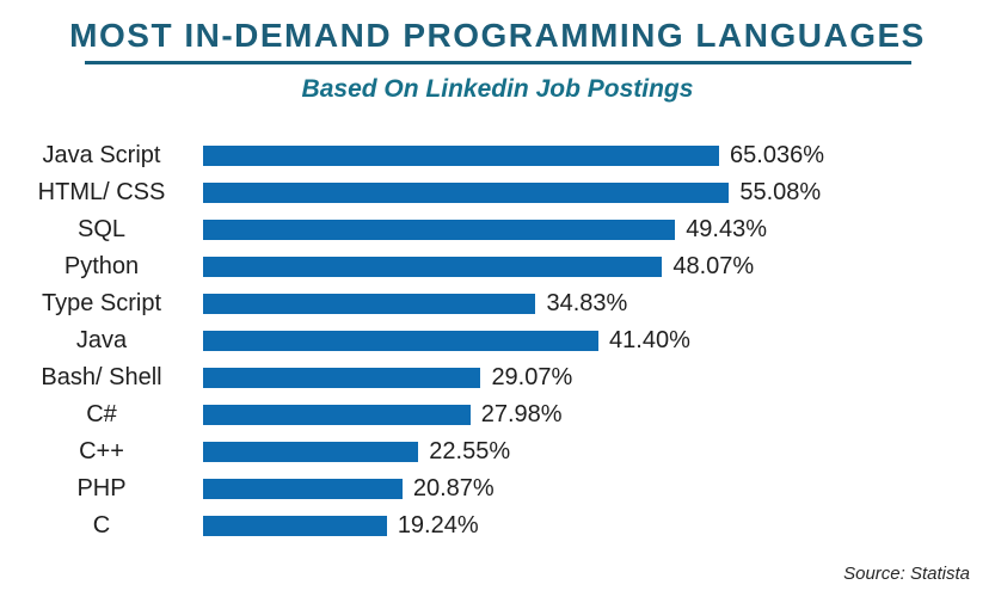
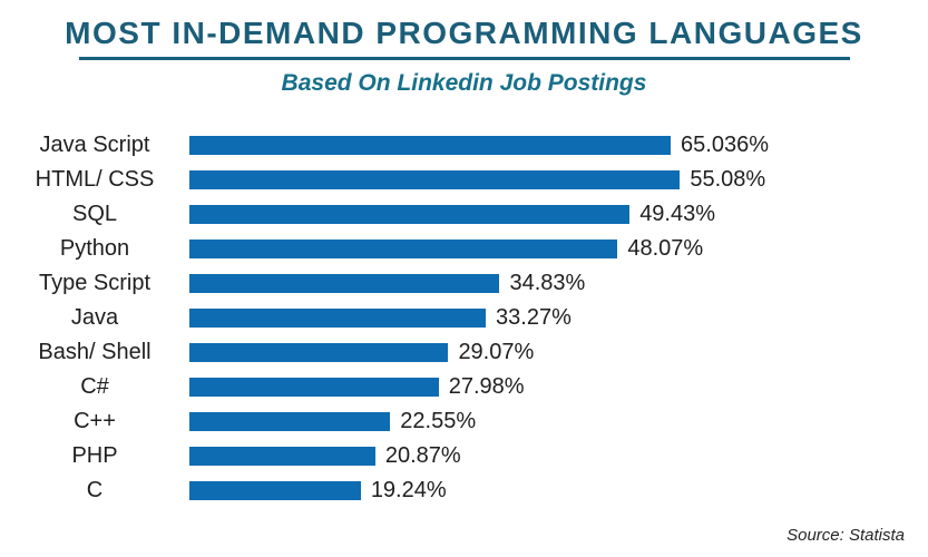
Java: 41.40% -> 33.27%
